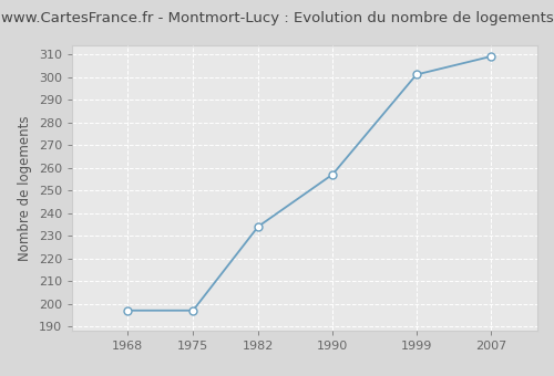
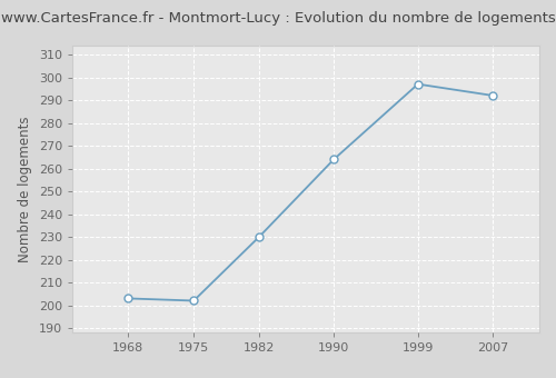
1968: 197 -> 203
1975: 197 -> 202
1982: 234 -> 230
1990: 257 -> 264
1999: 301 -> 297
2007: 309 -> 292
